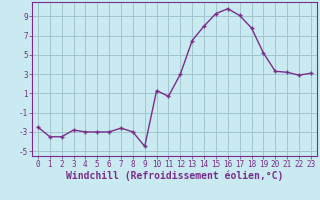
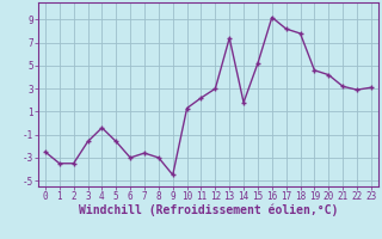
3: -2.8 -> -1.6
4: -3.0 -> -0.4
5: -3.0 -> -1.6
11: 0.7 -> 2.2
13: 6.5 -> 7.4
14: 8.0 -> 1.8
15: 9.3 -> 5.2
16: 9.8 -> 9.2
17: 9.1 -> 8.2
19: 5.2 -> 4.6
20: 3.3 -> 4.2
